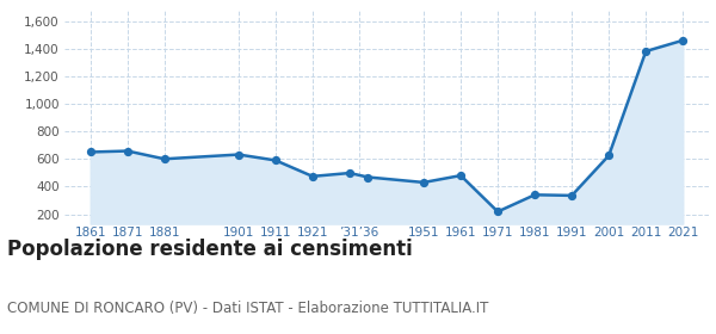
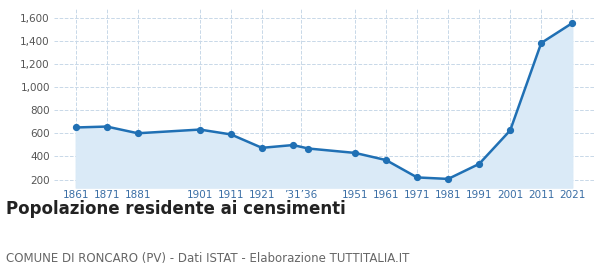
1961: 480 -> 370
1981: 340 -> 200
2021: 1,460 -> 1,550
